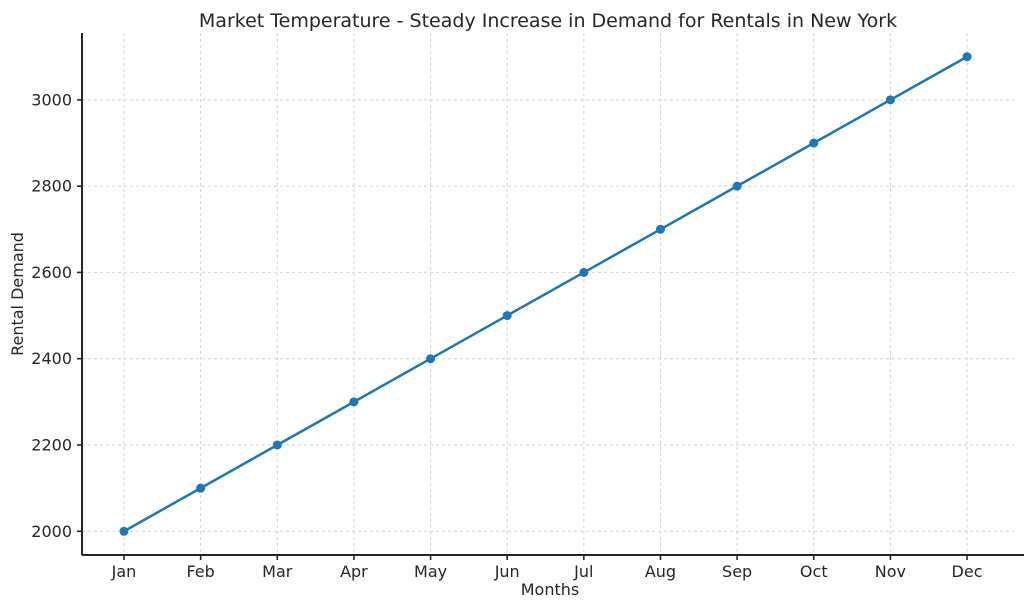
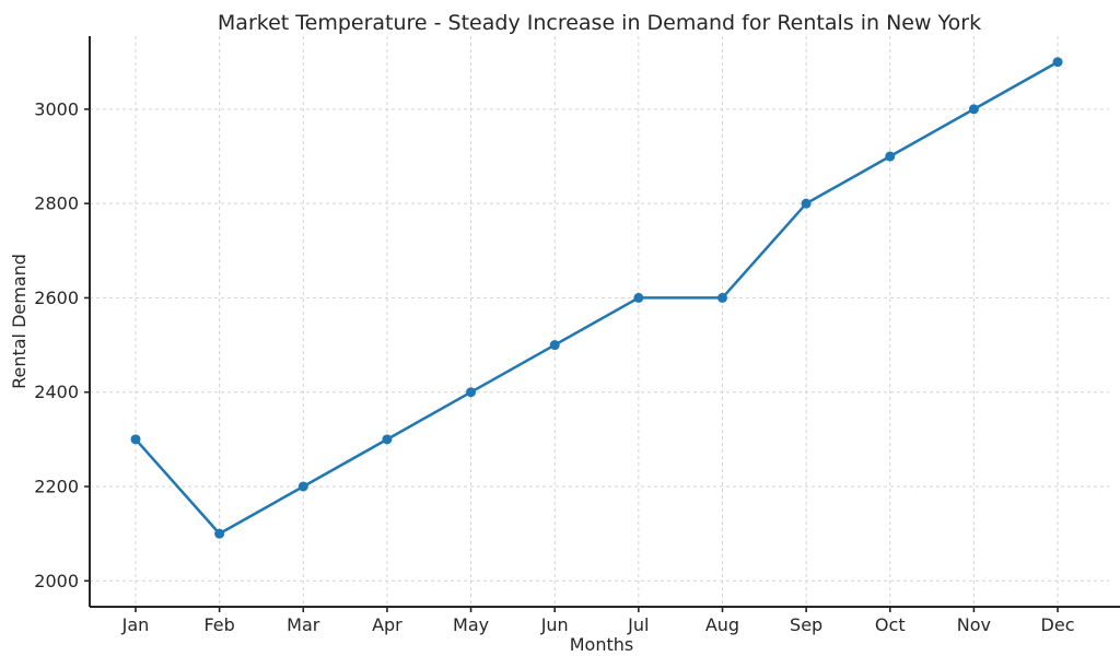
Jan: 2000 -> 2300
Aug: 2700 -> 2600
